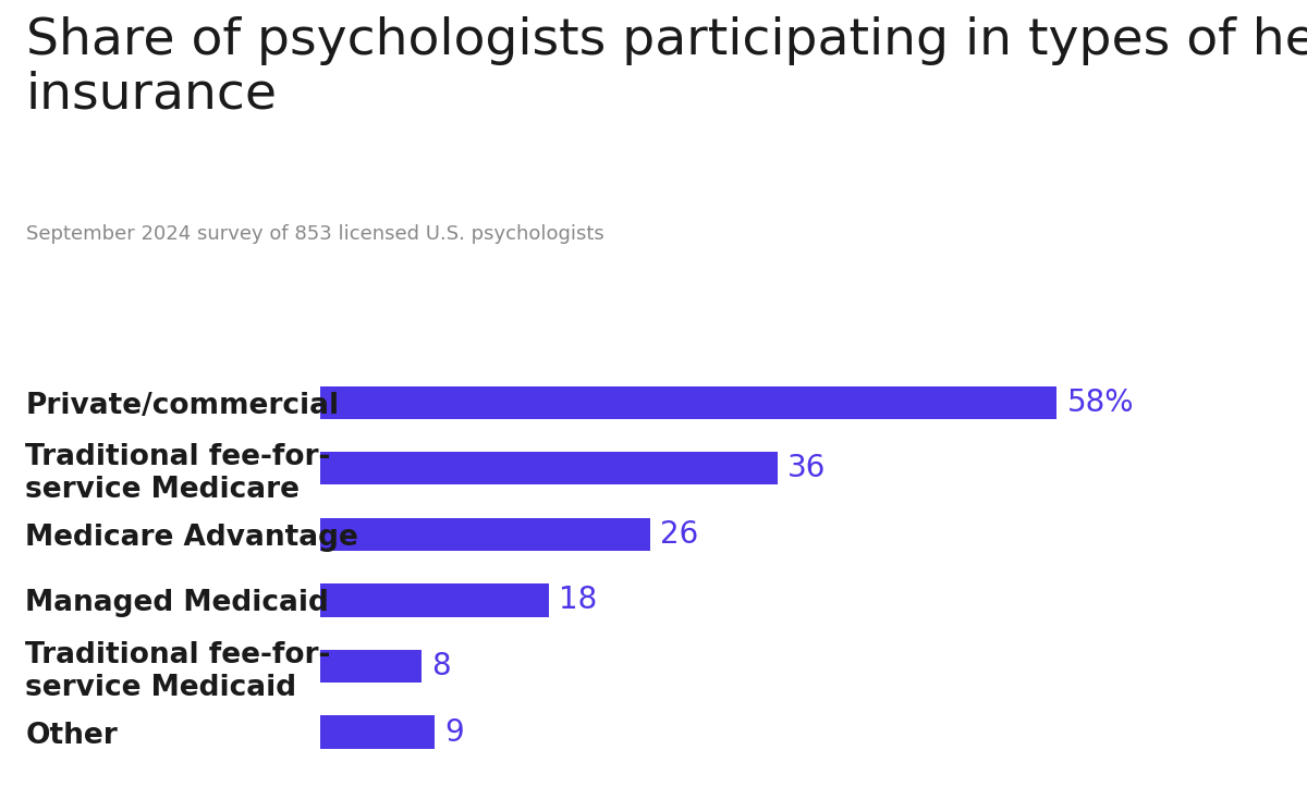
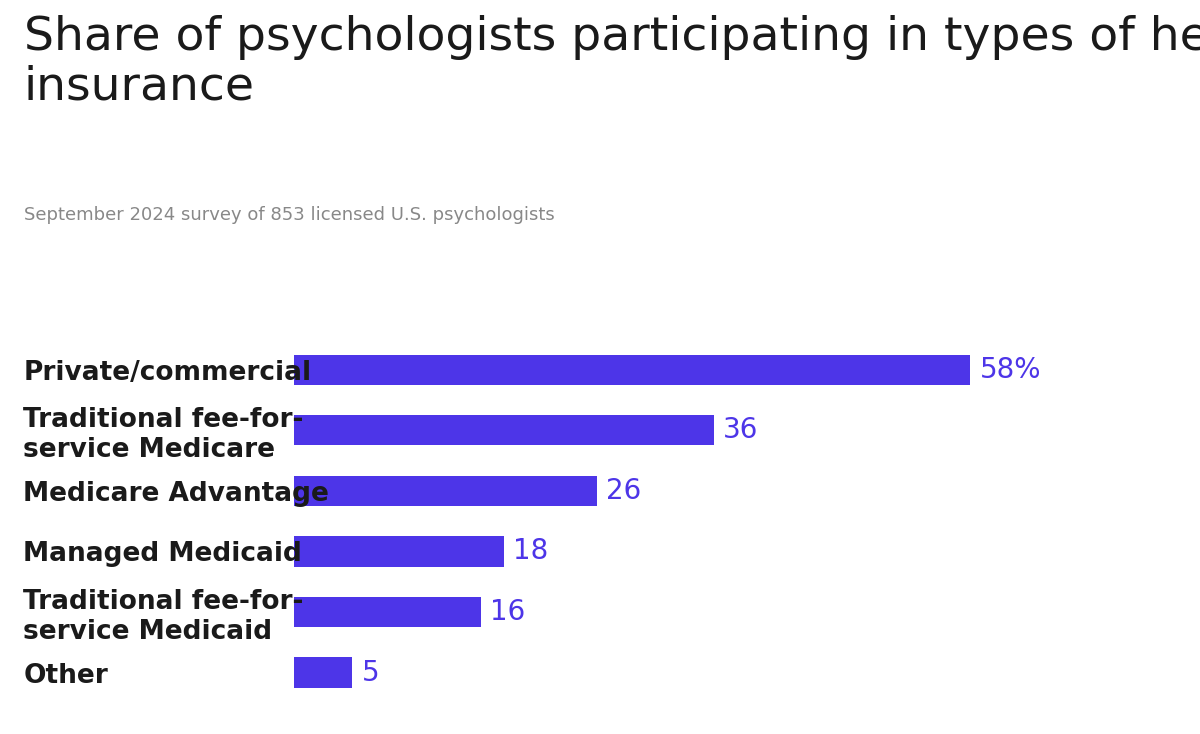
Traditional fee-for- service Medicaid: 8 -> 16
Other: 9 -> 5
